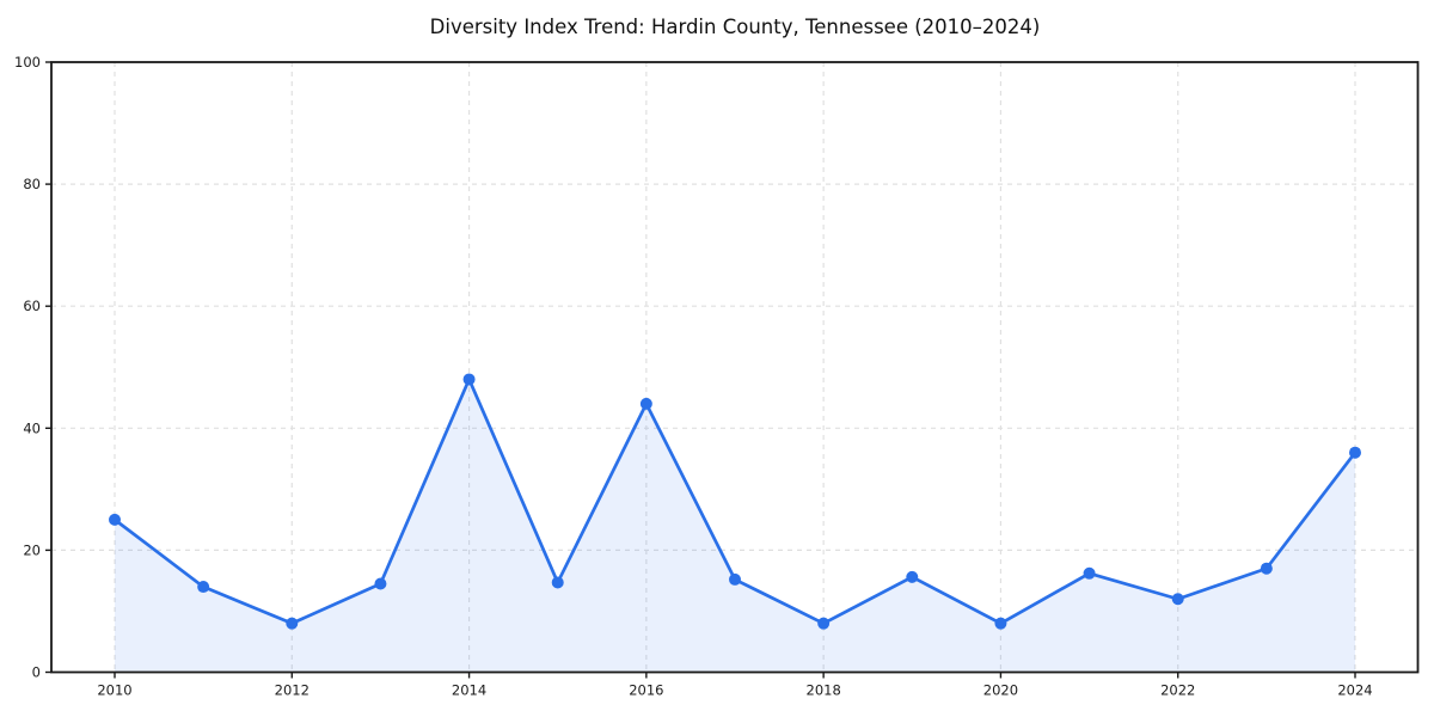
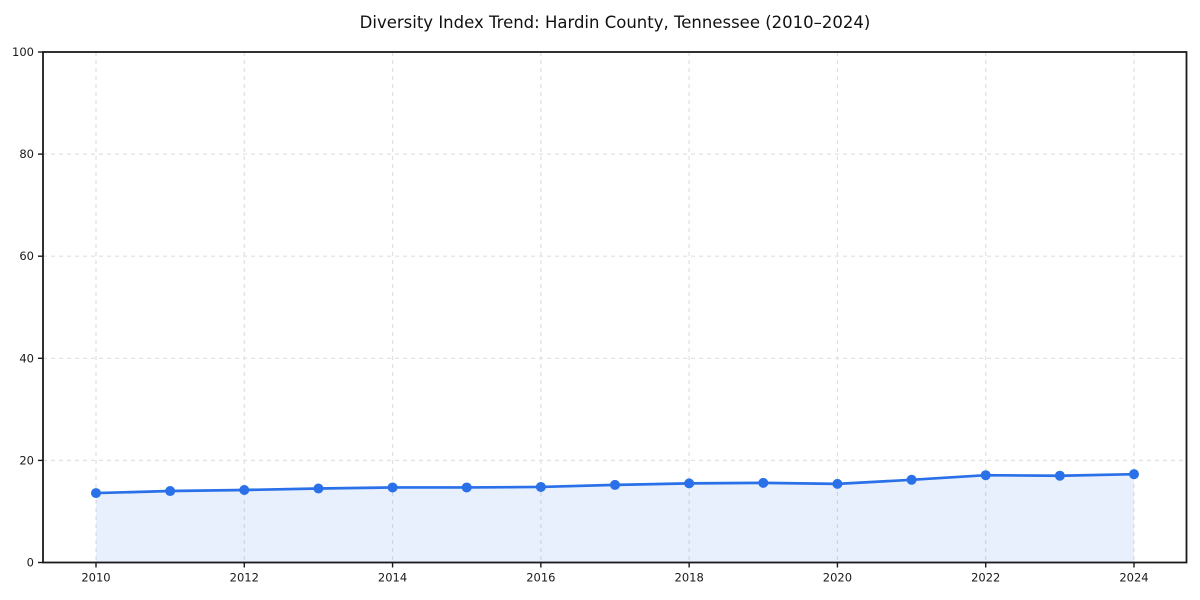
2010: 25 -> 14
2012: 8 -> 14
2014: 48 -> 15
2016: 44 -> 15
2018: 8 -> 16
2020: 8 -> 15
2022: 12 -> 17
2024: 36 -> 17
